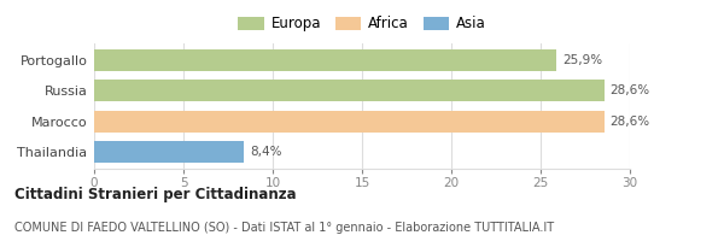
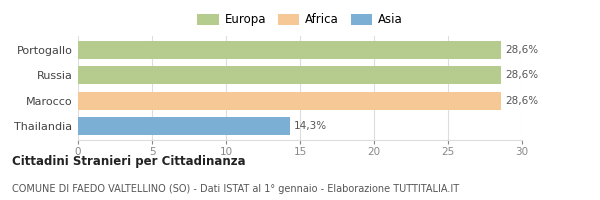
Portogallo: 25,9% -> 28,6%
Thailandia: 8,4% -> 14,3%
